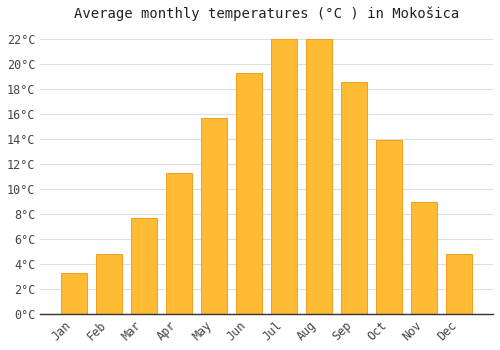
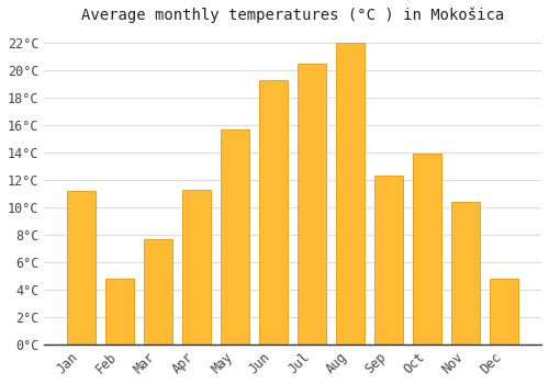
Jan: 3.3°C -> 11.2°C
Jul: 22.0°C -> 20.5°C
Sep: 18.6°C -> 12.3°C
Nov: 9.0°C -> 10.4°C
